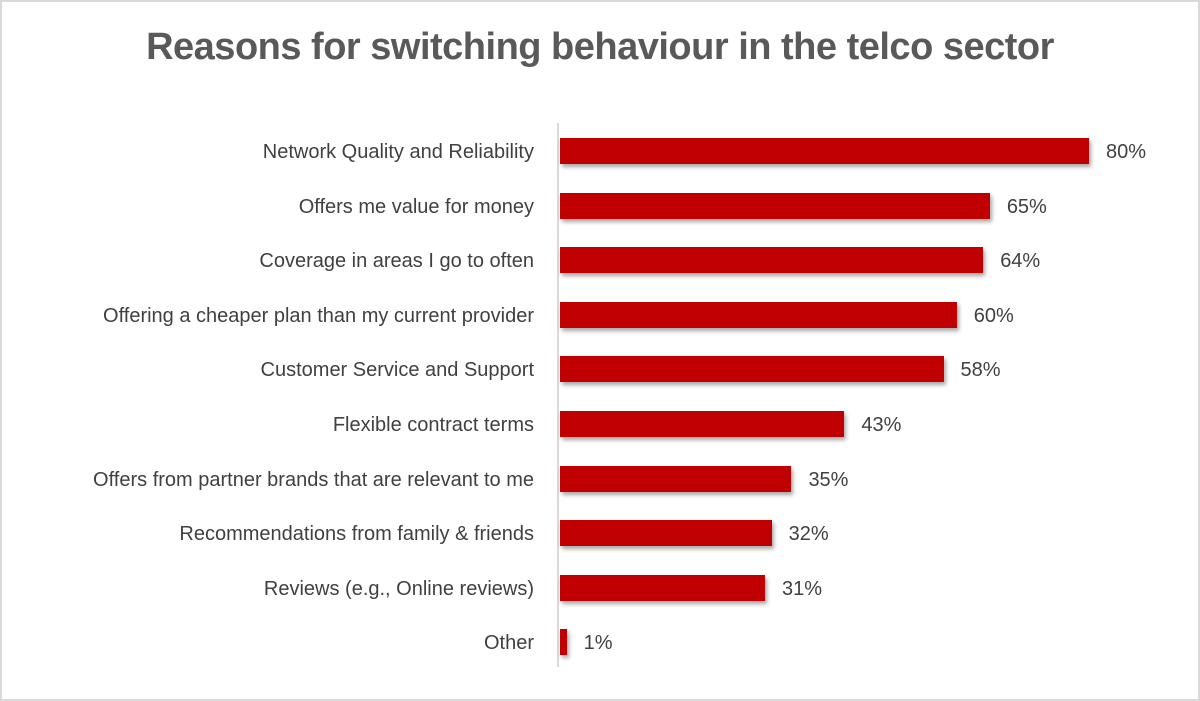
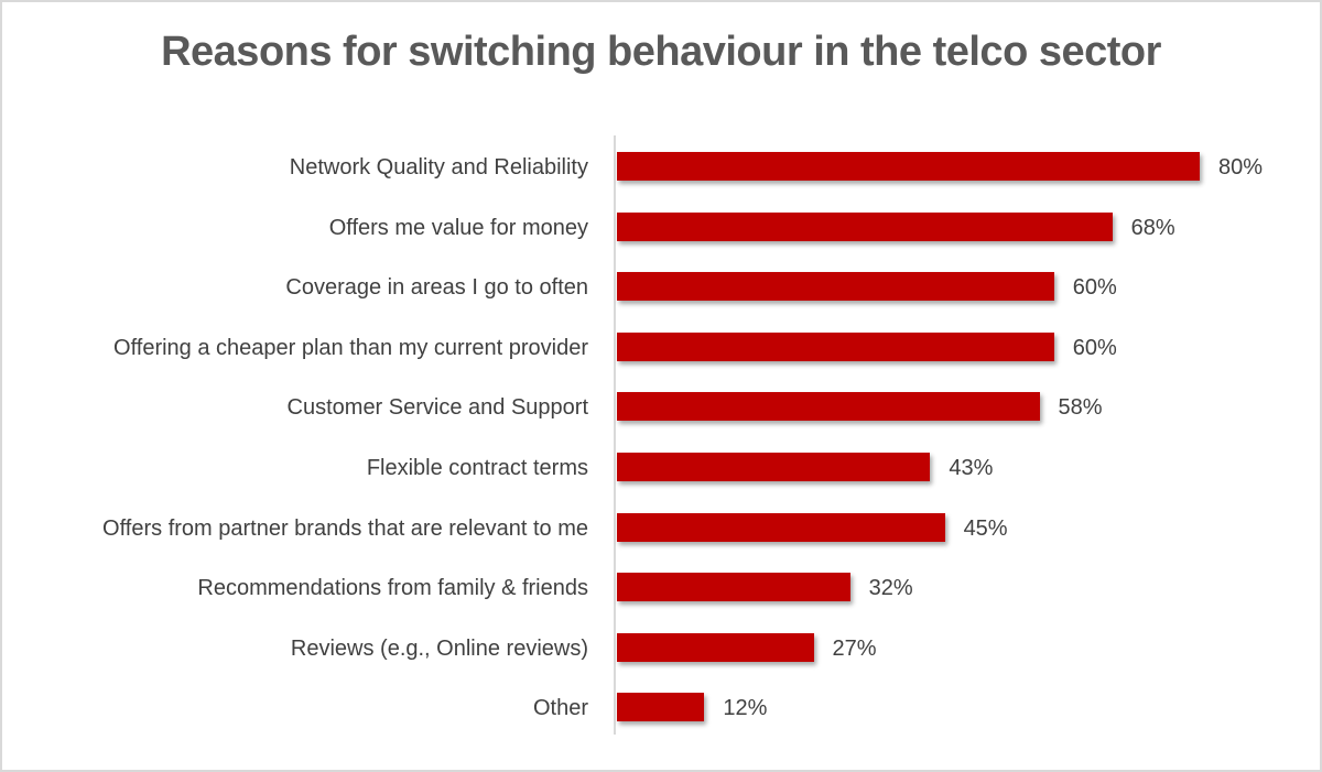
Offers me value for money: 65% -> 68%
Coverage in areas I go to often: 64% -> 60%
Offers from partner brands that are relevant to me: 35% -> 45%
Reviews (e.g., Online reviews): 31% -> 27%
Other: 1% -> 12%
